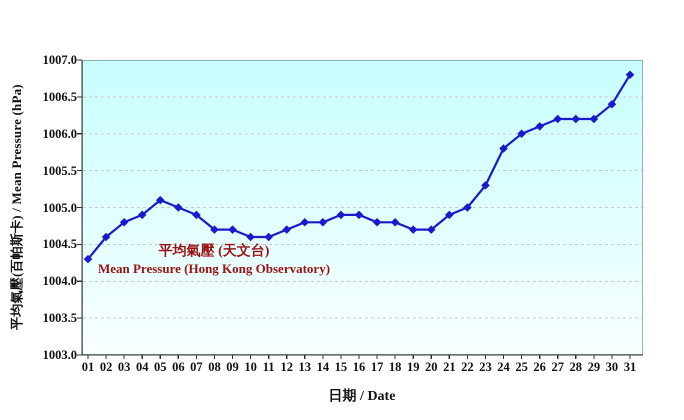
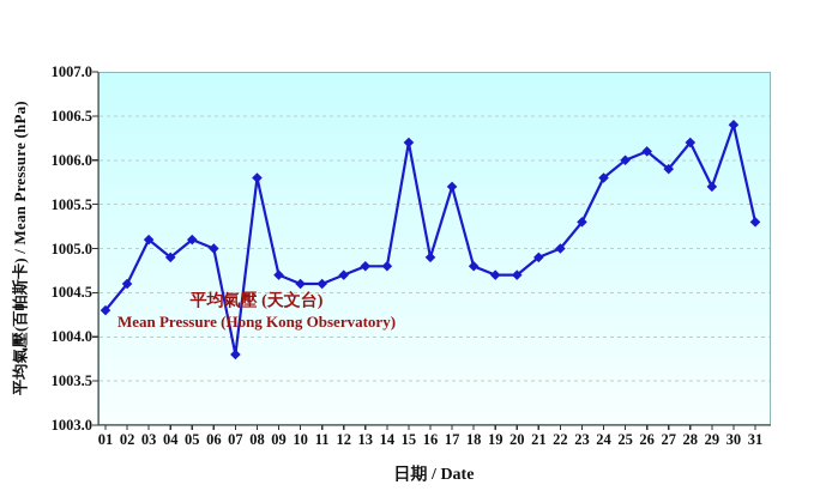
03: 1004.8 -> 1005.1
07: 1004.9 -> 1003.8
08: 1004.7 -> 1005.8
15: 1004.9 -> 1006.2
17: 1004.8 -> 1005.7
27: 1006.2 -> 1005.9
29: 1006.2 -> 1005.7
31: 1006.8 -> 1005.3
